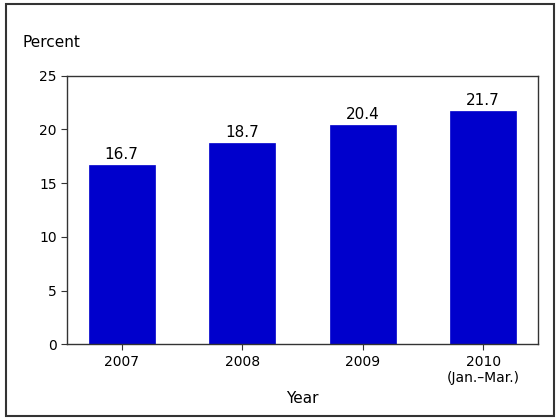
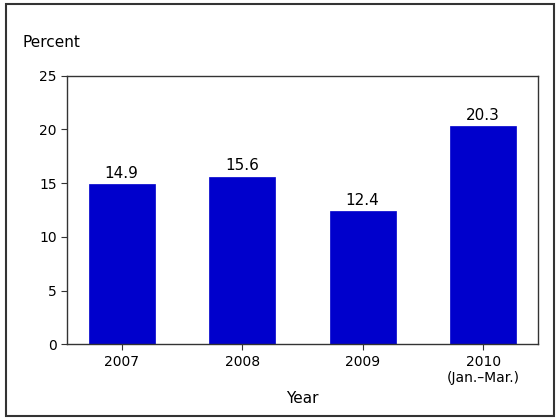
2007: 16.7 -> 14.9
2008: 18.7 -> 15.6
2009: 20.4 -> 12.4
2010 (Jan.–Mar.): 21.7 -> 20.3
